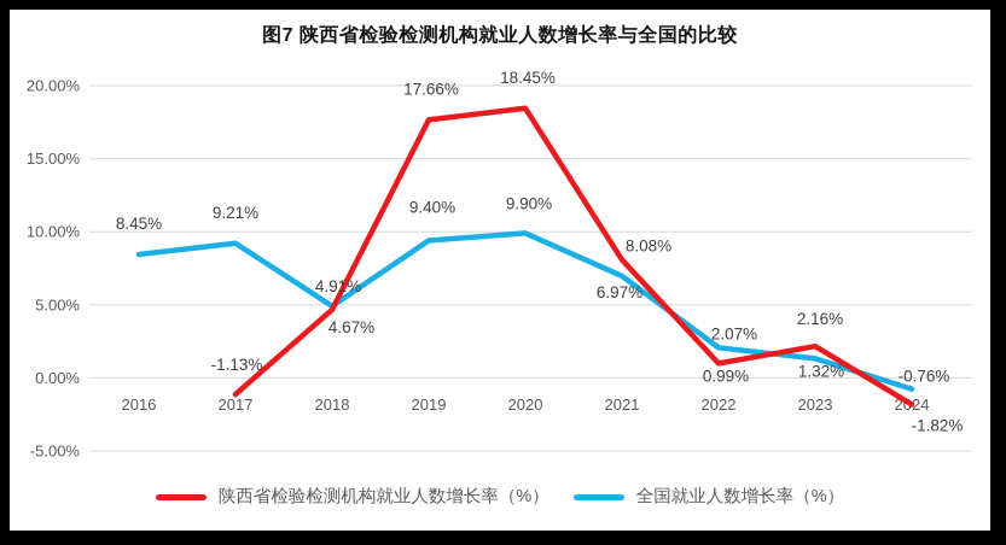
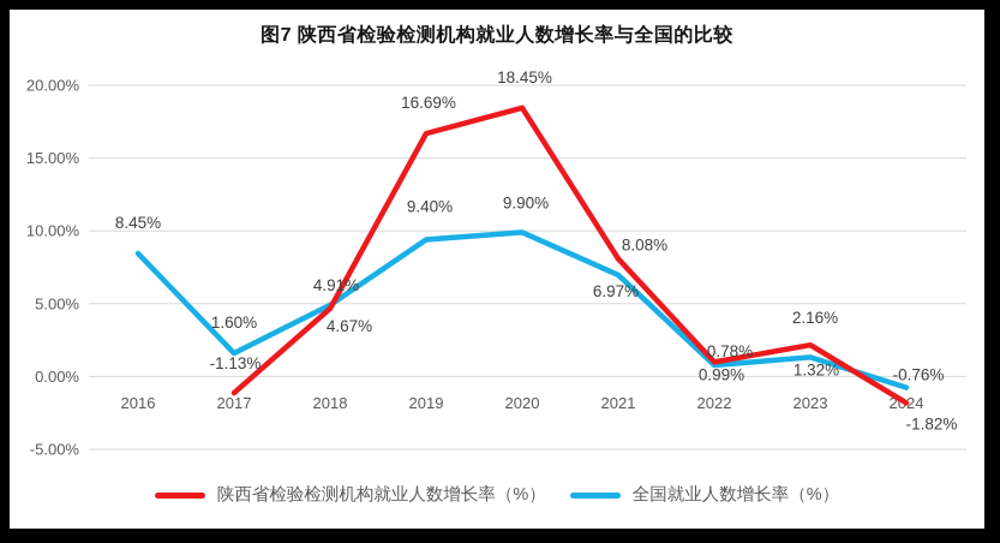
全国就业人数增长率（%）/2017: 9.21% -> 1.60%
陕西省检验检测机构就业人数增长率（%）/2019: 17.66% -> 16.69%
全国就业人数增长率（%）/2022: 2.07% -> 0.78%
